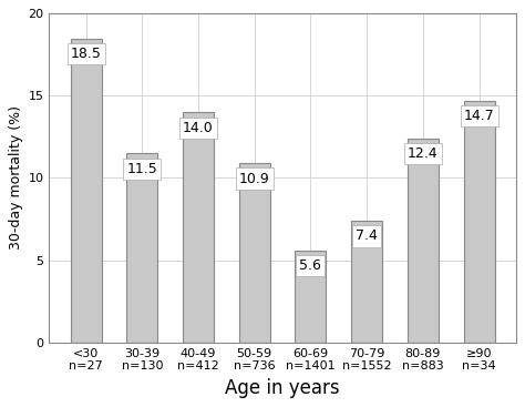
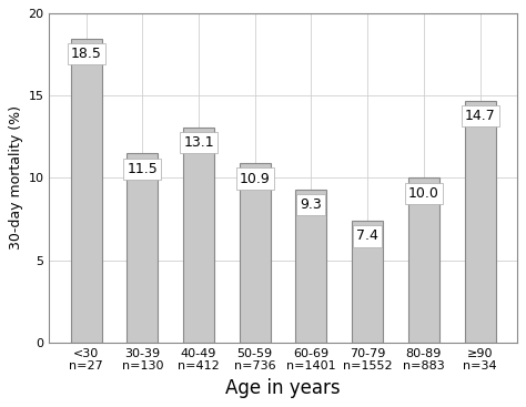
40-49 n=412: 14.0 -> 13.1
60-69 n=1401: 5.6 -> 9.3
80-89 n=883: 12.4 -> 10.0
